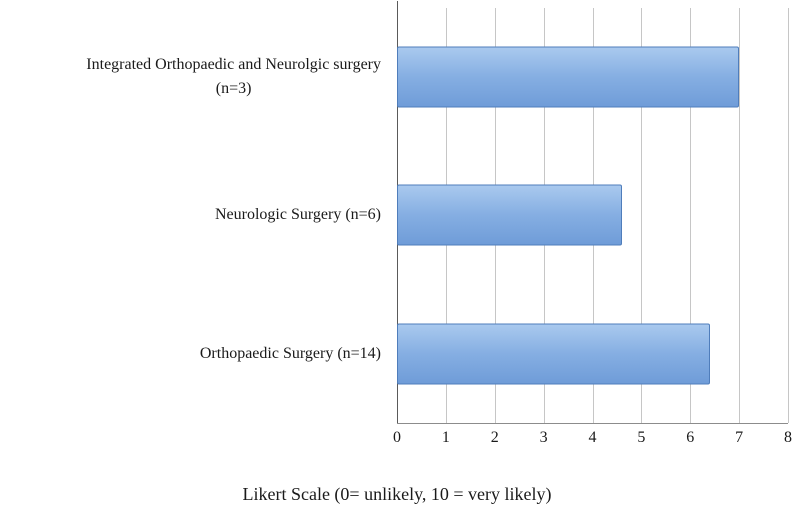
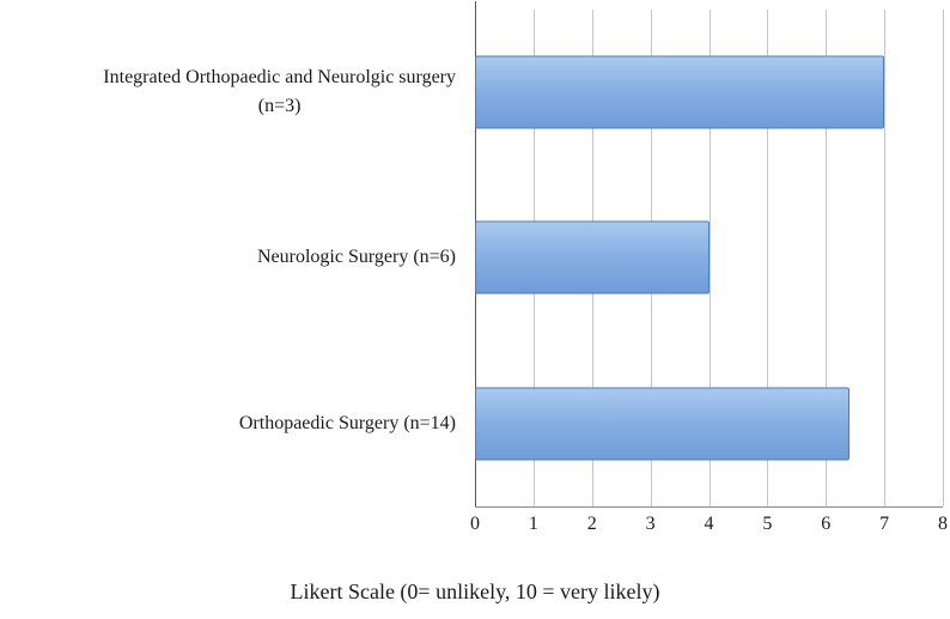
Neurologic Surgery (n=6): 4.6 -> 4.0
